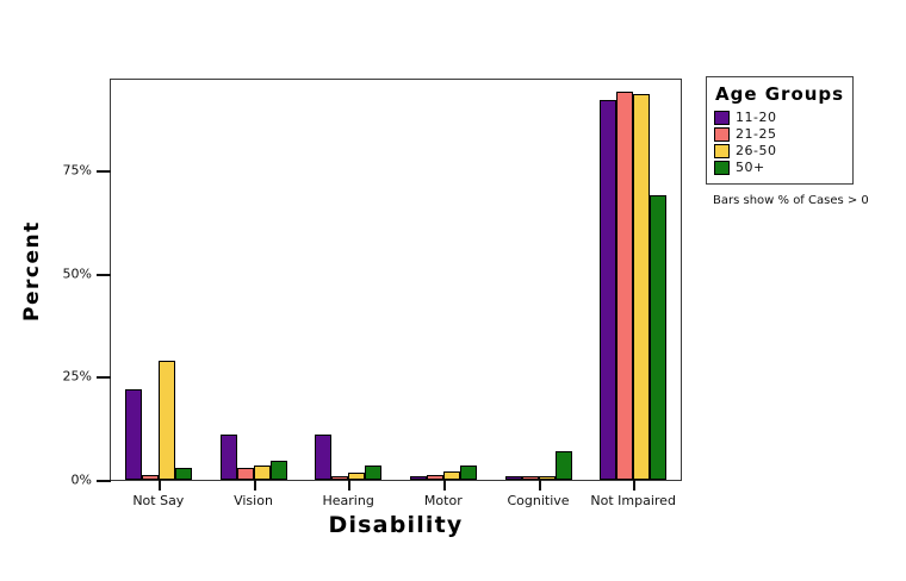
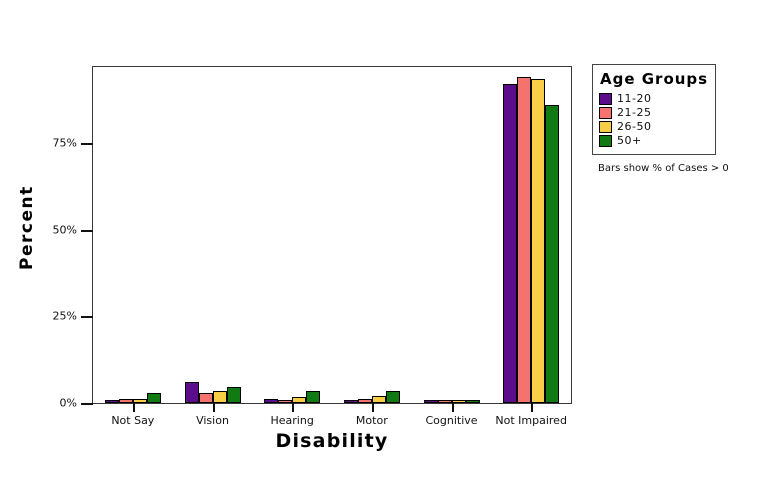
11-20/Not Say: 22% -> 1%
26-50/Not Say: 29% -> 1%
11-20/Vision: 11% -> 6%
11-20/Hearing: 11% -> 1%
50+/Cognitive: 7% -> 1%
50+/Not Impaired: 69% -> 86%
